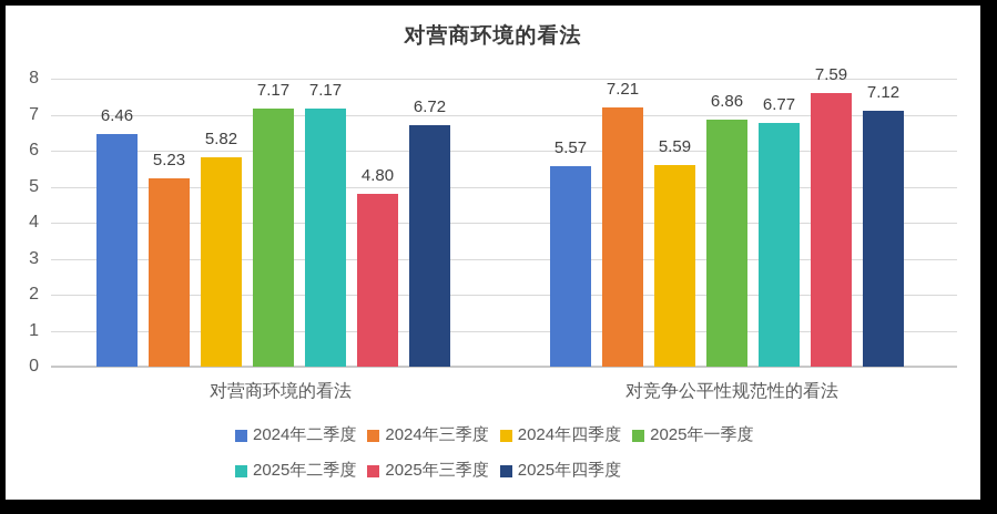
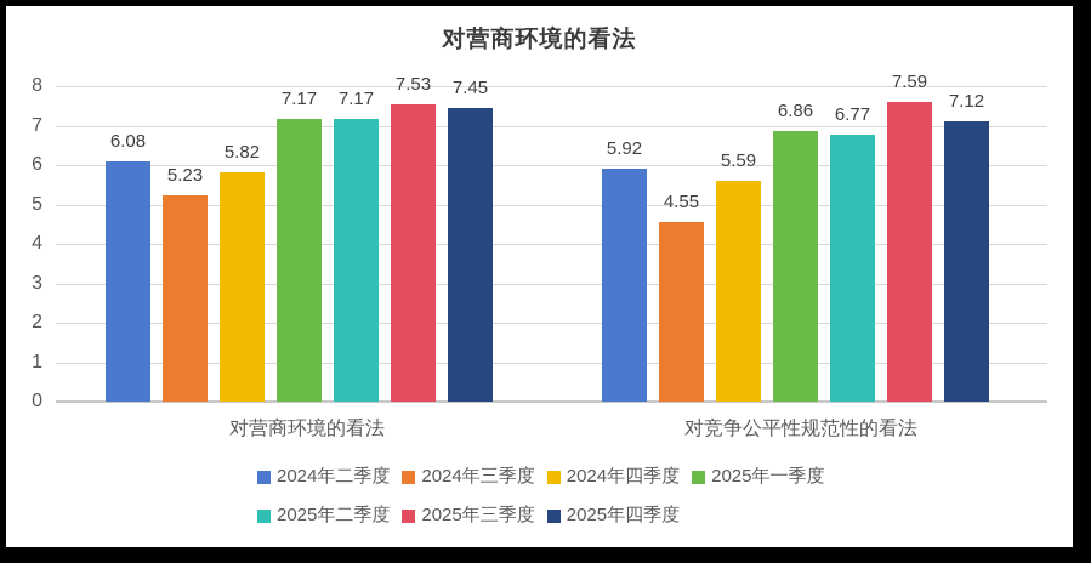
2024年二季度/对营商环境的看法: 6.46 -> 6.08
2025年三季度/对营商环境的看法: 4.80 -> 7.53
2025年四季度/对营商环境的看法: 6.72 -> 7.45
2024年二季度/对竞争公平性规范性的看法: 5.57 -> 5.92
2024年三季度/对竞争公平性规范性的看法: 7.21 -> 4.55
